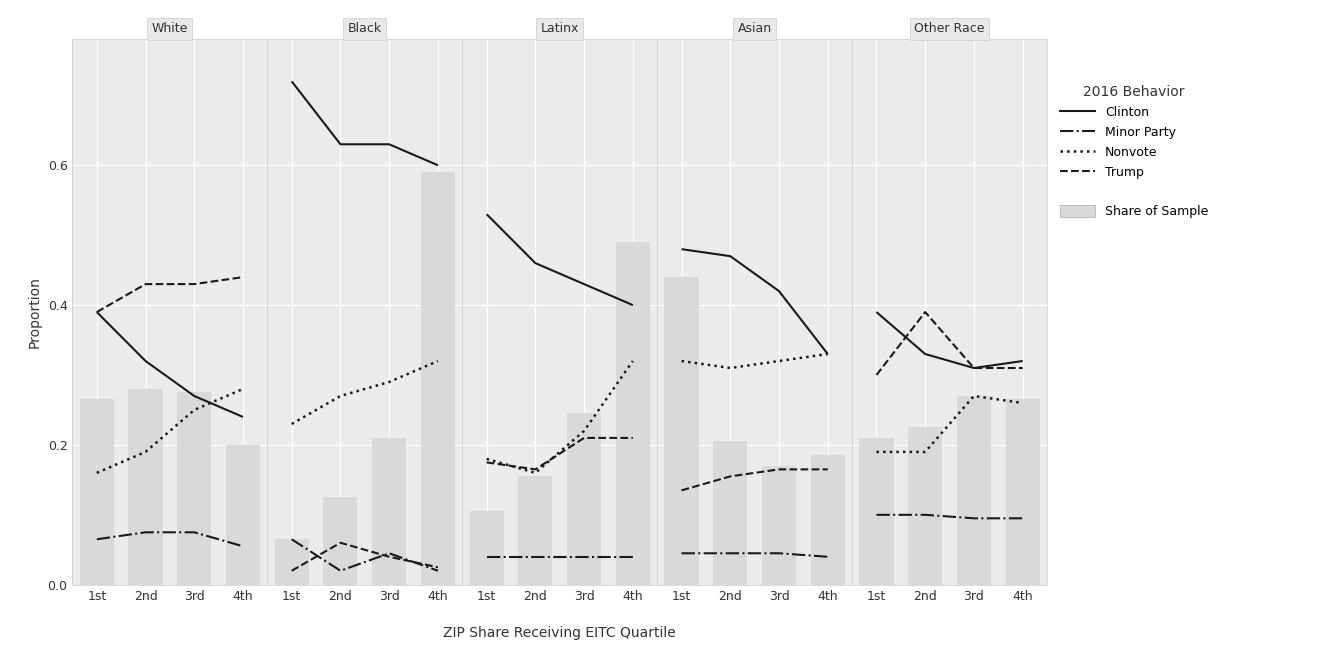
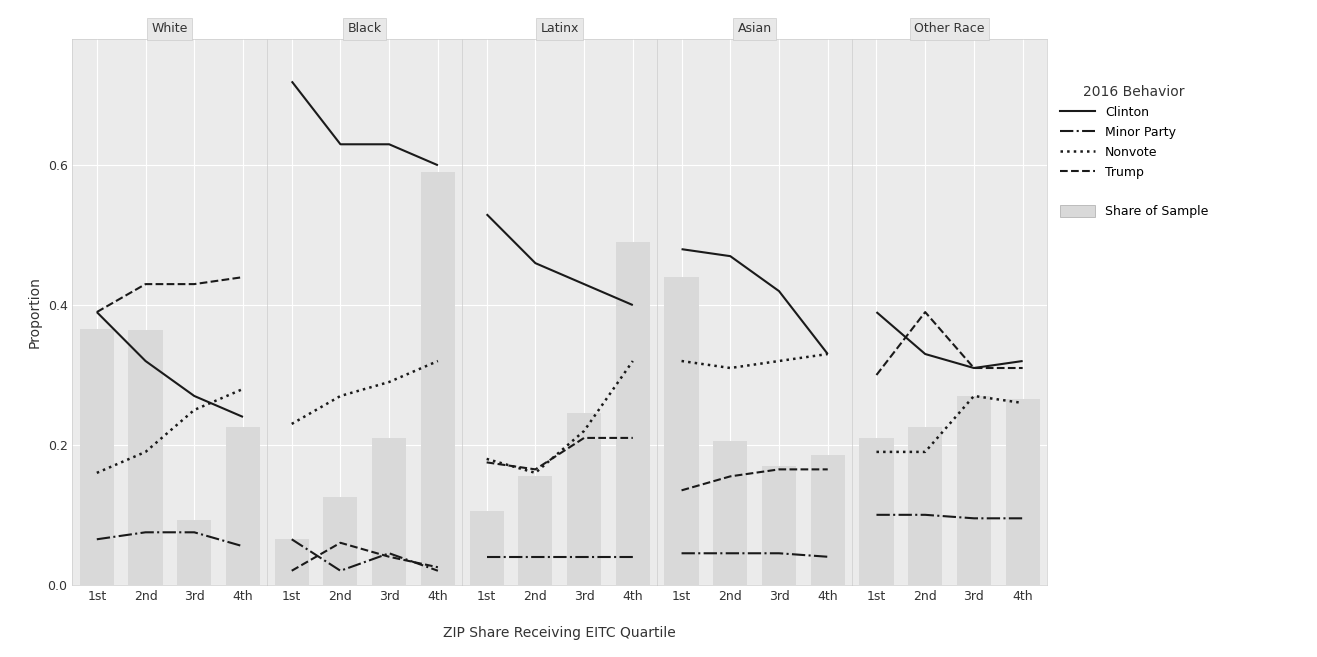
White/Share of Sample/1st: 0.265 -> 0.366
White/Share of Sample/2nd: 0.280 -> 0.364
White/Share of Sample/3rd: 0.275 -> 0.092
White/Share of Sample/4th: 0.200 -> 0.226
